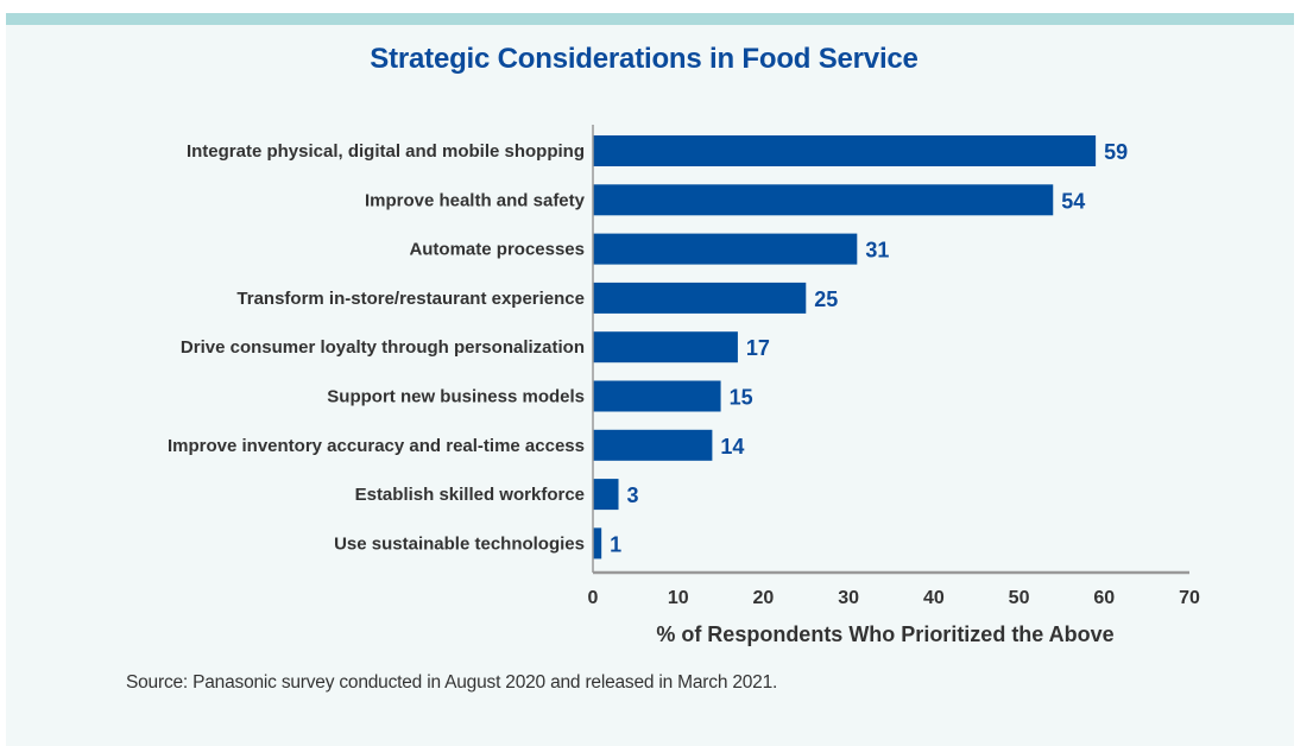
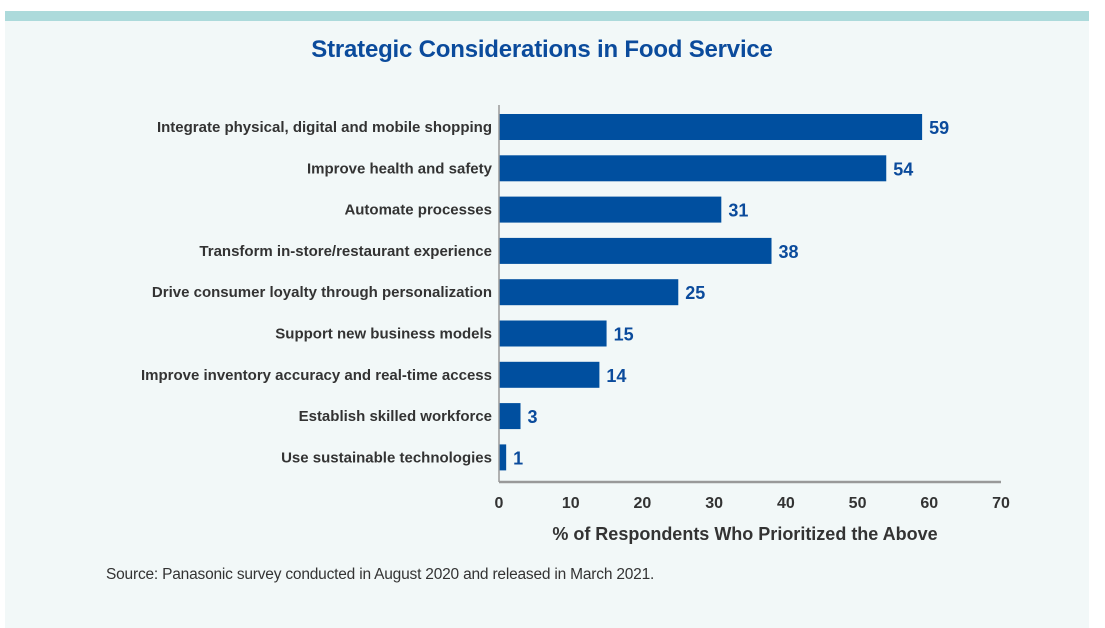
Transform in-store/restaurant experience: 25 -> 38
Drive consumer loyalty through personalization: 17 -> 25
